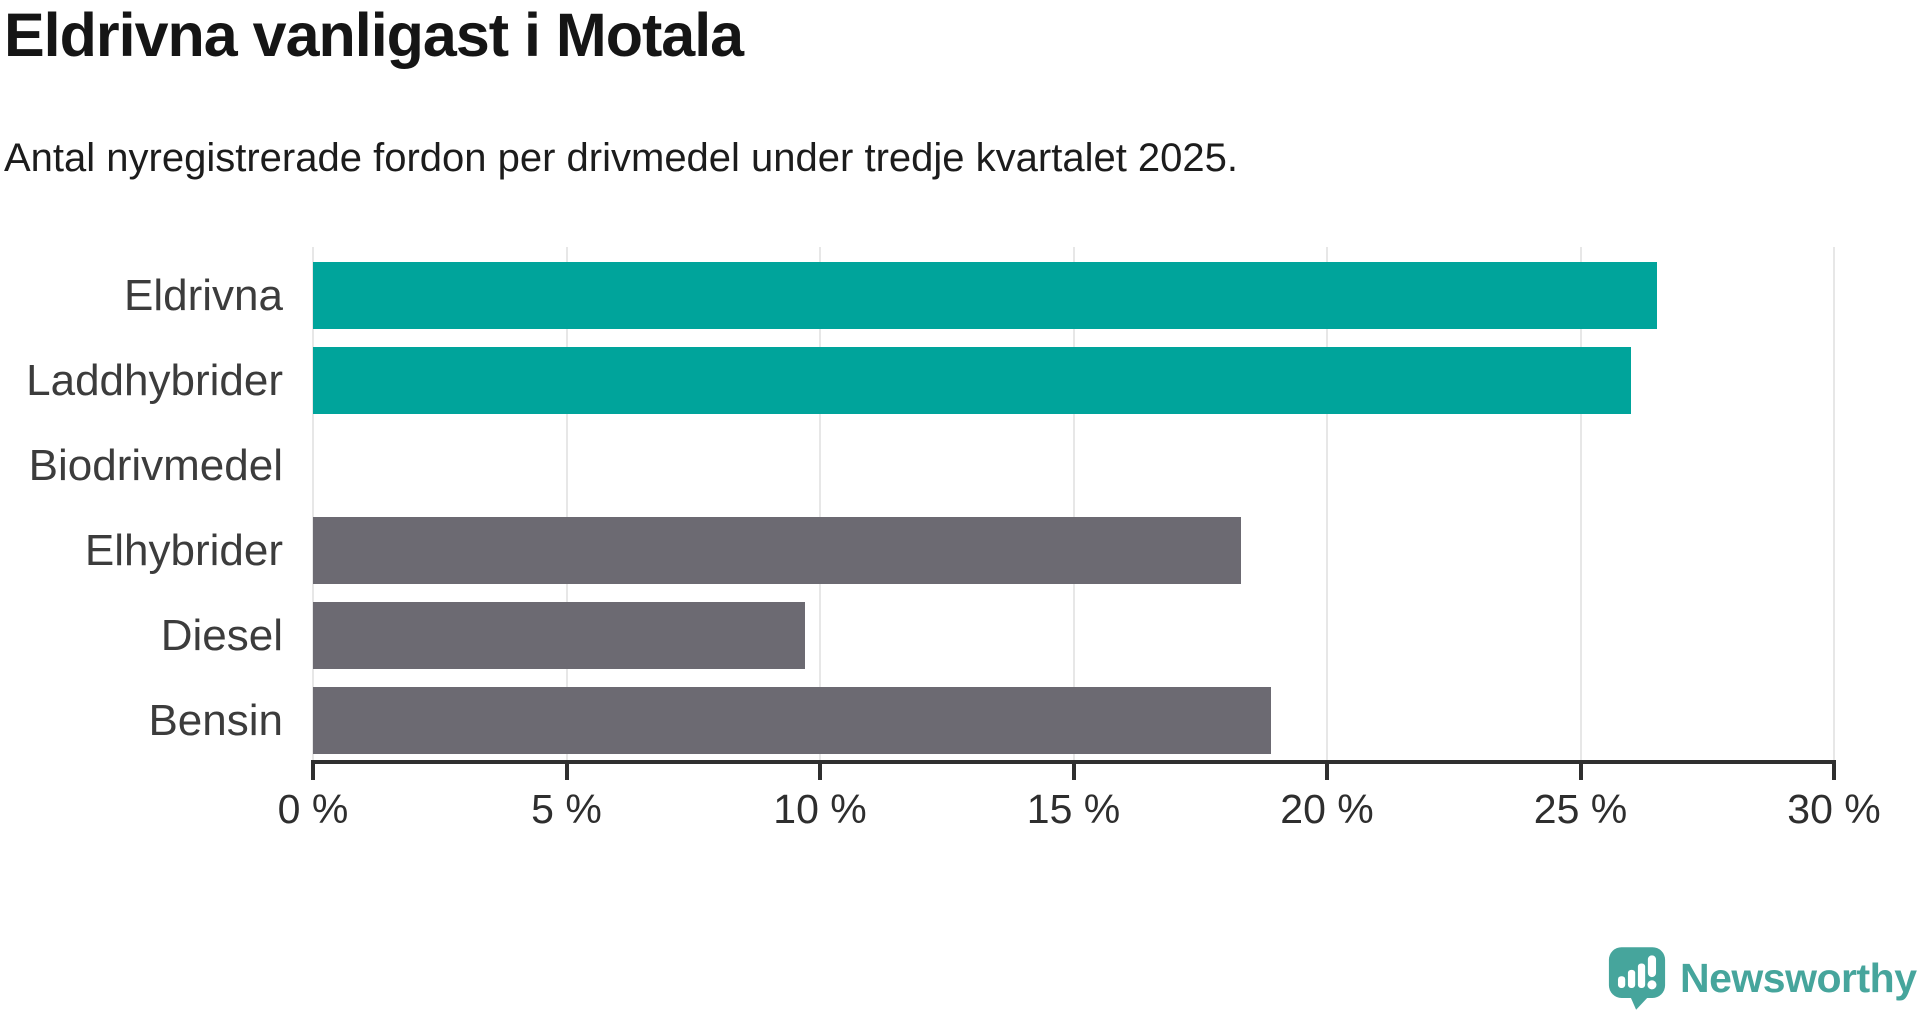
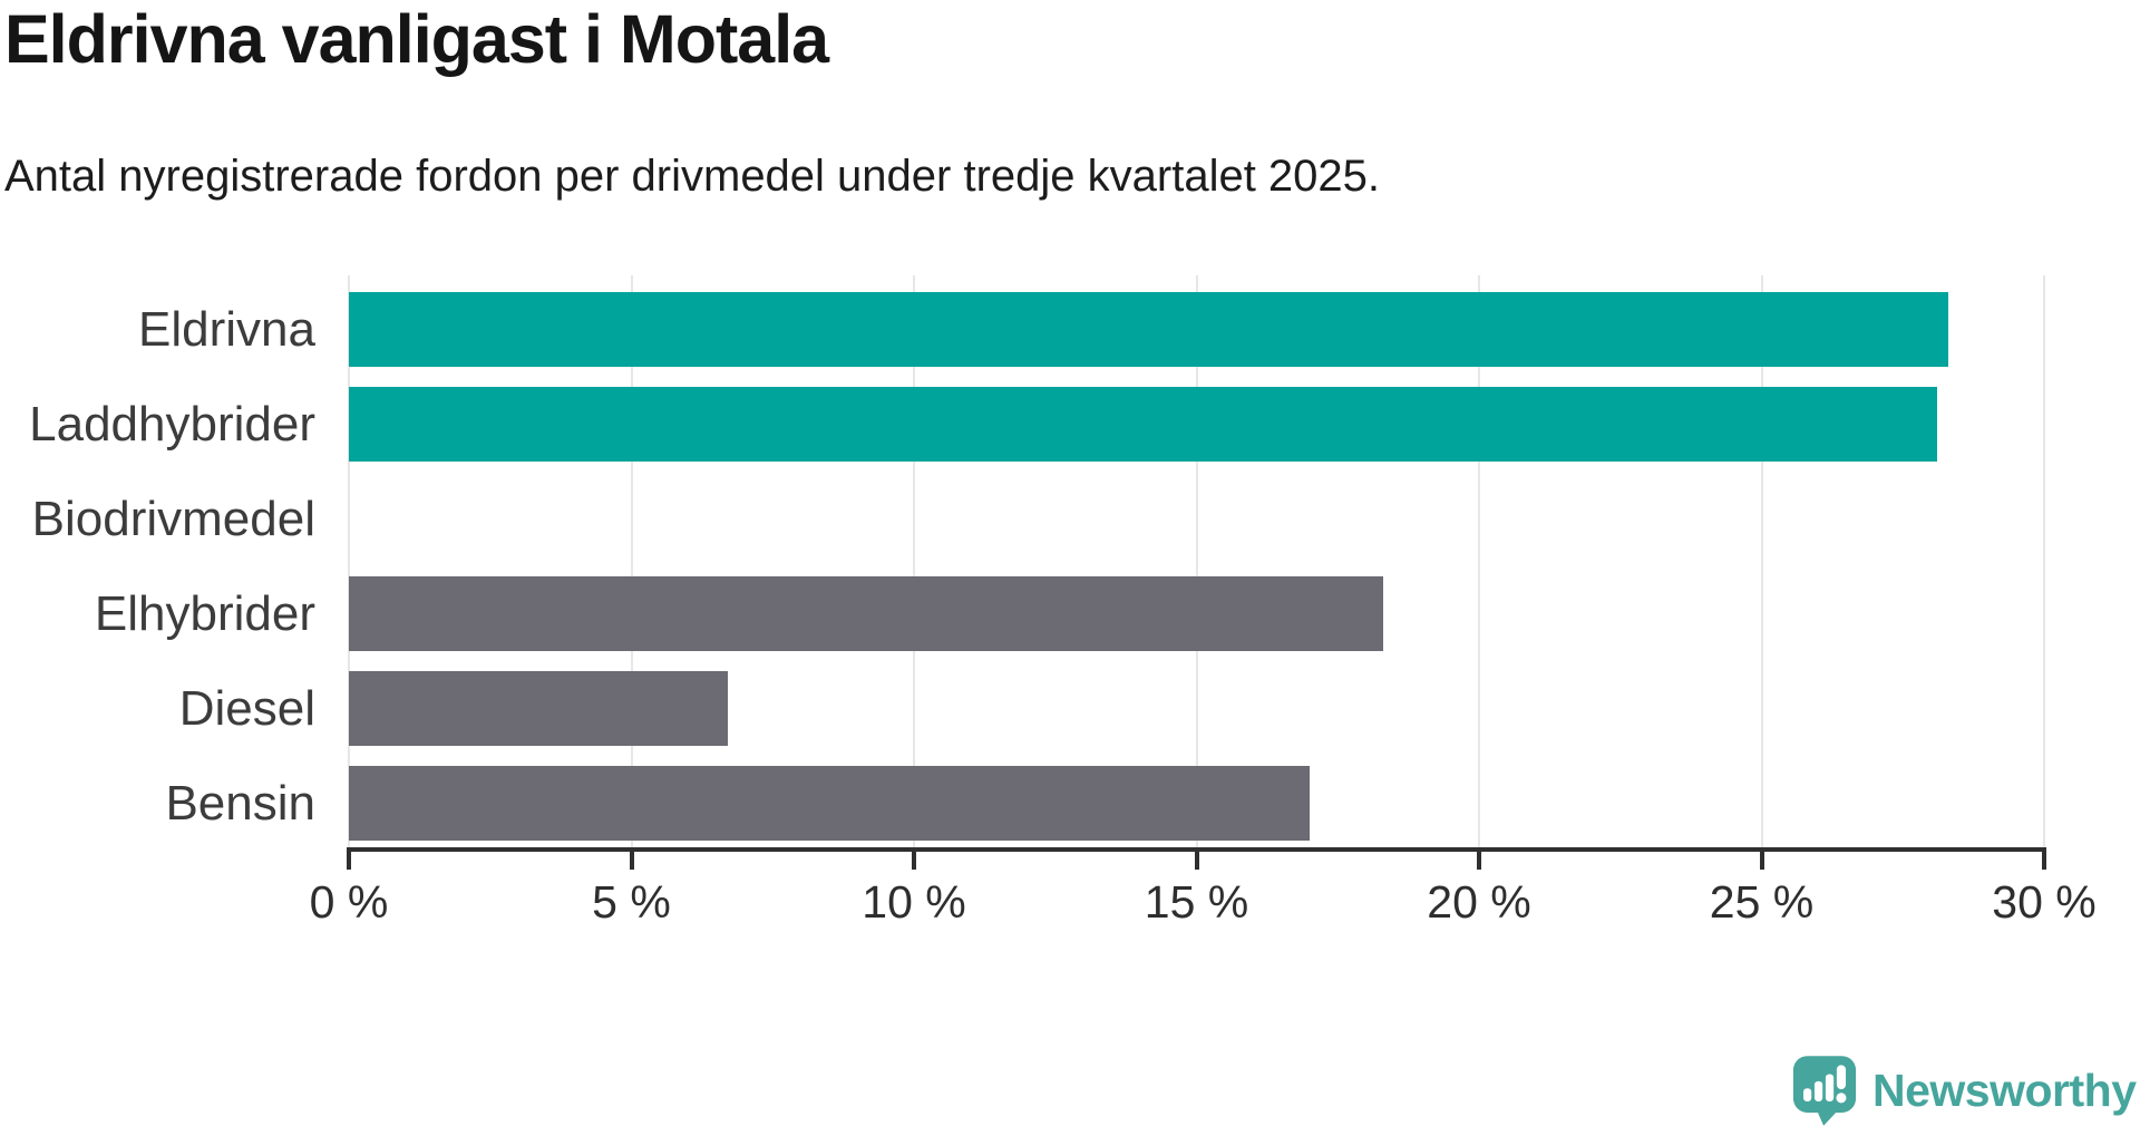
Eldrivna: 26.5% -> 28.3%
Laddhybrider: 26.0% -> 28.1%
Diesel: 9.7% -> 6.7%
Bensin: 18.9% -> 17.0%
